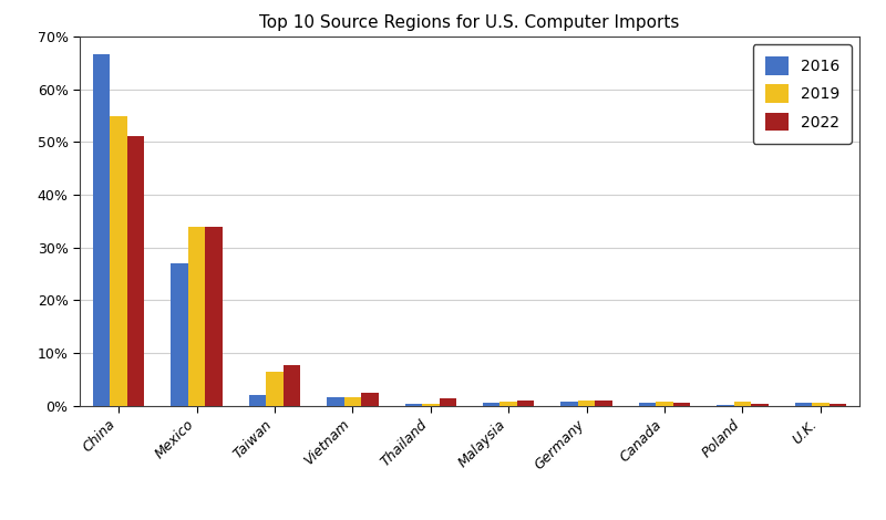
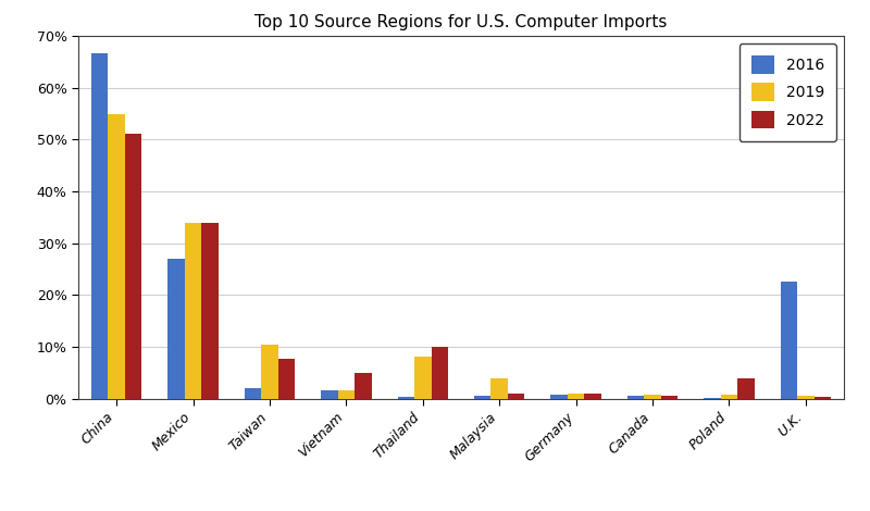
2019/Taiwan: 6.5% -> 10.5%
2022/Vietnam: 2.5% -> 5.0%
2019/Thailand: 0.3% -> 8.0%
2022/Thailand: 1.3% -> 10.0%
2019/Malaysia: 0.7% -> 4.0%
2022/Poland: 0.4% -> 4.0%
2016/U.K.: 0.5% -> 22.5%
